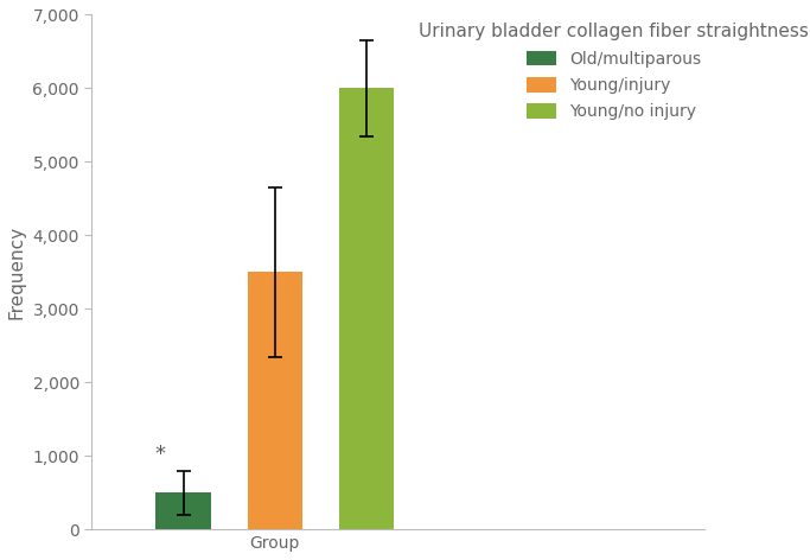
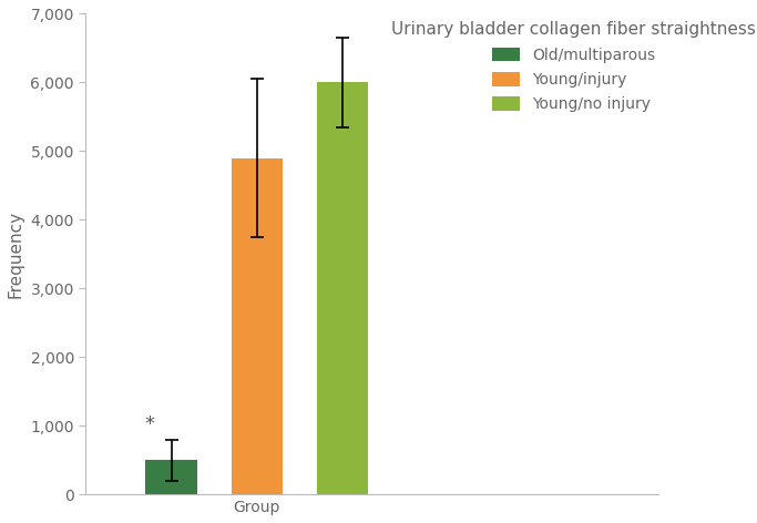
Group: 3,500 -> 4,900
